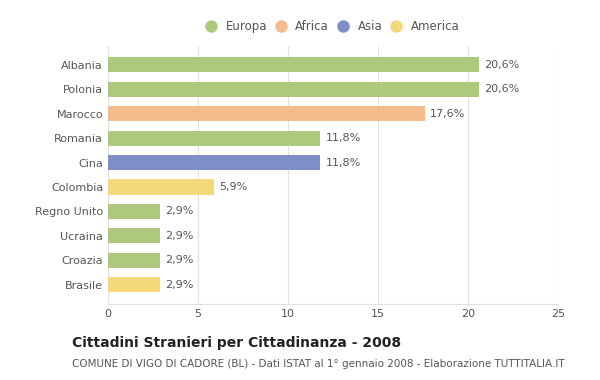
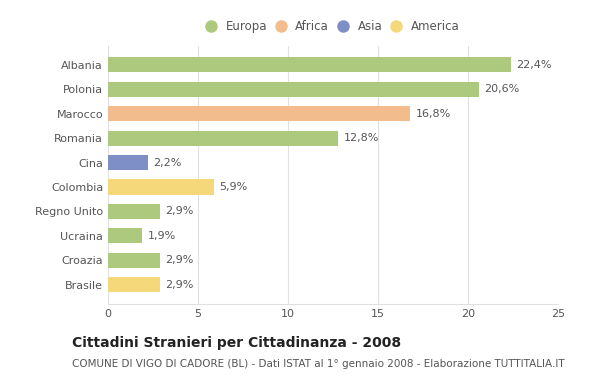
Albania: 20,6% -> 22,4%
Marocco: 17,6% -> 16,8%
Romania: 11,8% -> 12,8%
Cina: 11,8% -> 2,2%
Ucraina: 2,9% -> 1,9%
